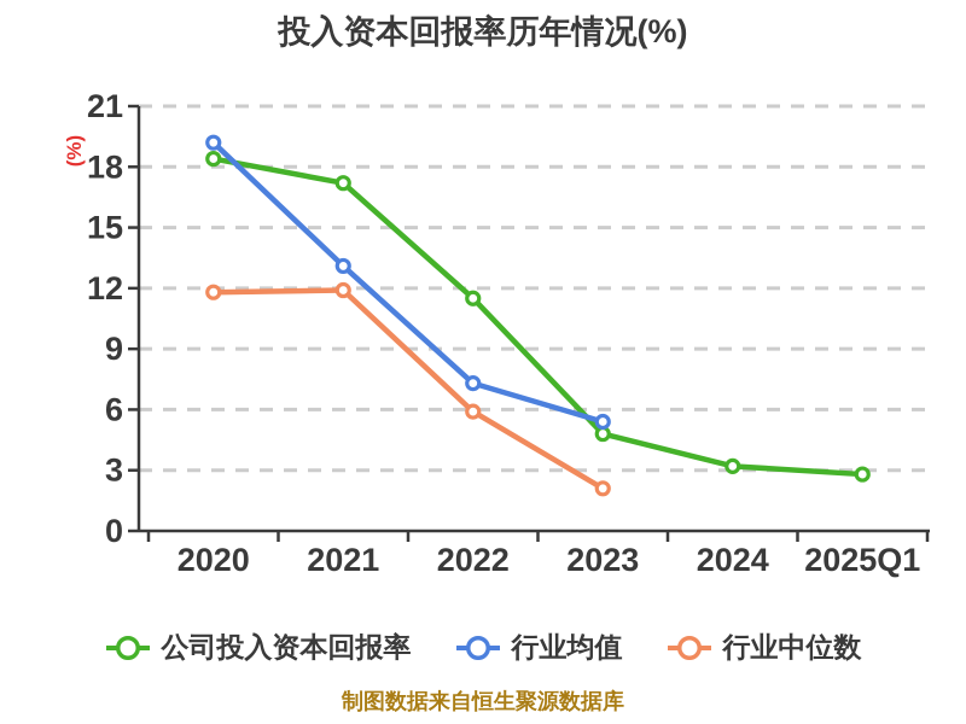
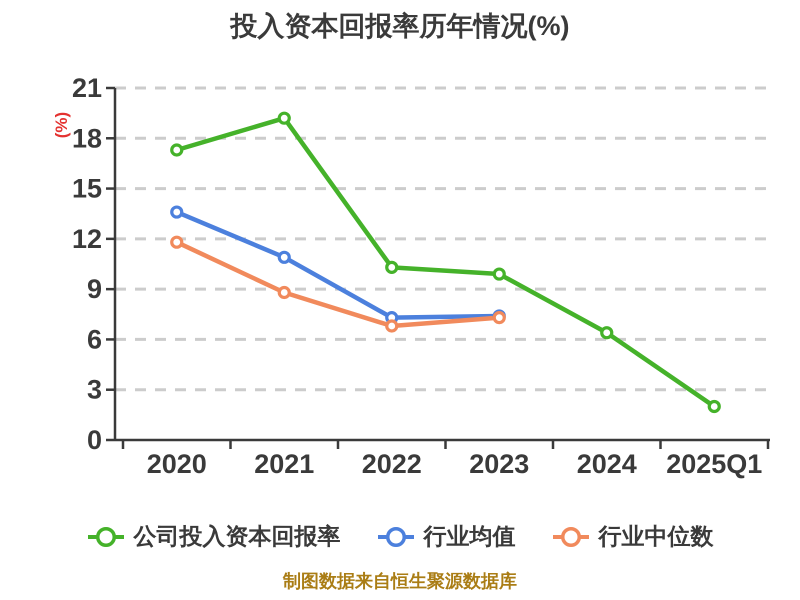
公司投入资本回报率/2020: 18.4 -> 17.3
行业均值/2020: 19.2 -> 13.6
公司投入资本回报率/2021: 17.2 -> 19.2
行业均值/2021: 13.1 -> 10.9
行业中位数/2021: 11.9 -> 8.8
公司投入资本回报率/2022: 11.5 -> 10.3
行业中位数/2022: 5.9 -> 6.8
公司投入资本回报率/2023: 4.8 -> 9.9
行业均值/2023: 5.4 -> 7.4
行业中位数/2023: 2.1 -> 7.3
公司投入资本回报率/2024: 3.2 -> 6.4
公司投入资本回报率/2025Q1: 2.8 -> 2.0
